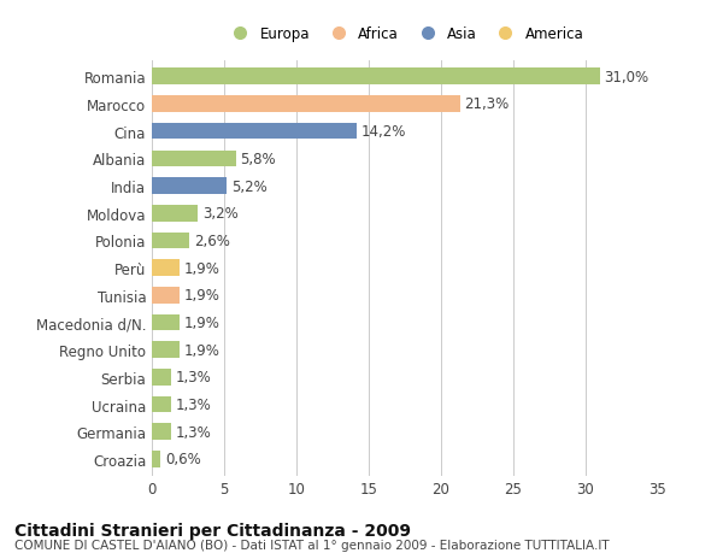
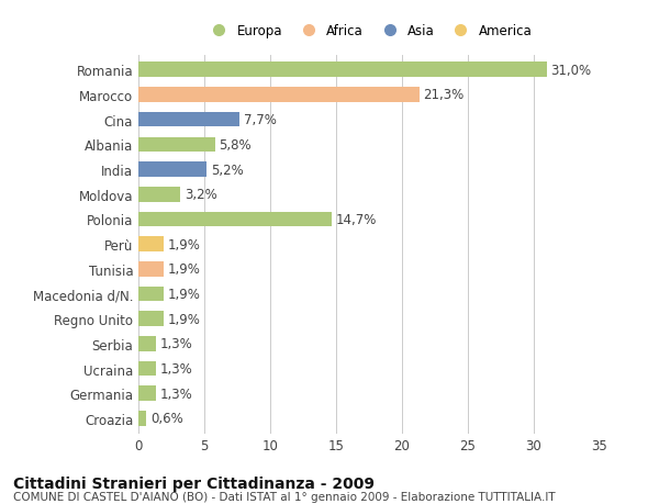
Cina: 14,2% -> 7,7%
Polonia: 2,6% -> 14,7%
